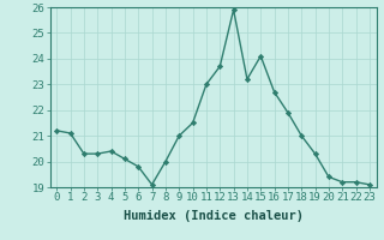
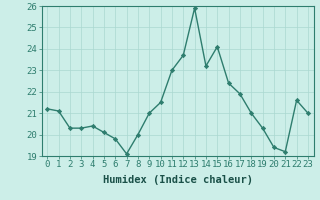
16: 22.7 -> 22.4
22: 19.2 -> 21.6
23: 19.1 -> 21.0
